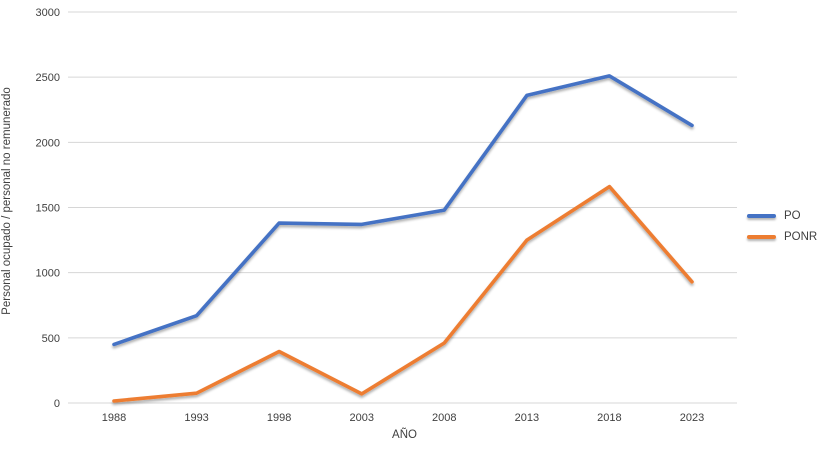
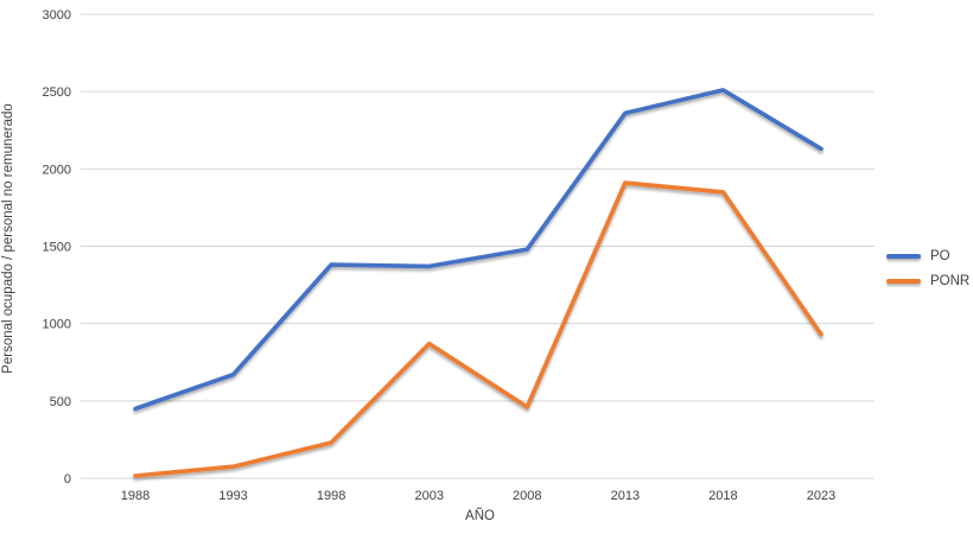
PONR/1998: 400 -> 230
PONR/2003: 70 -> 870
PONR/2013: 1250 -> 1910
PONR/2018: 1660 -> 1850
